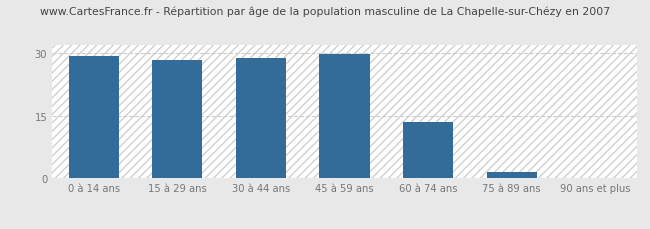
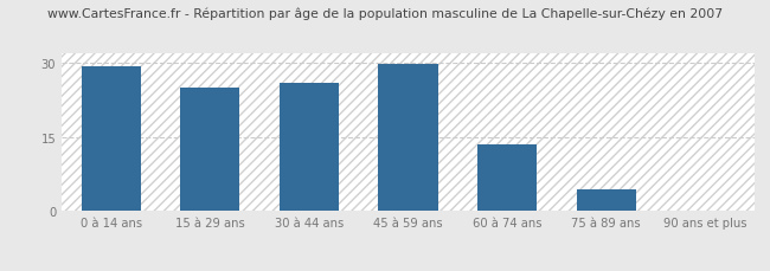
15 à 29 ans: 28.4 -> 25.0
30 à 44 ans: 28.9 -> 26.0
75 à 89 ans: 1.6 -> 4.5
